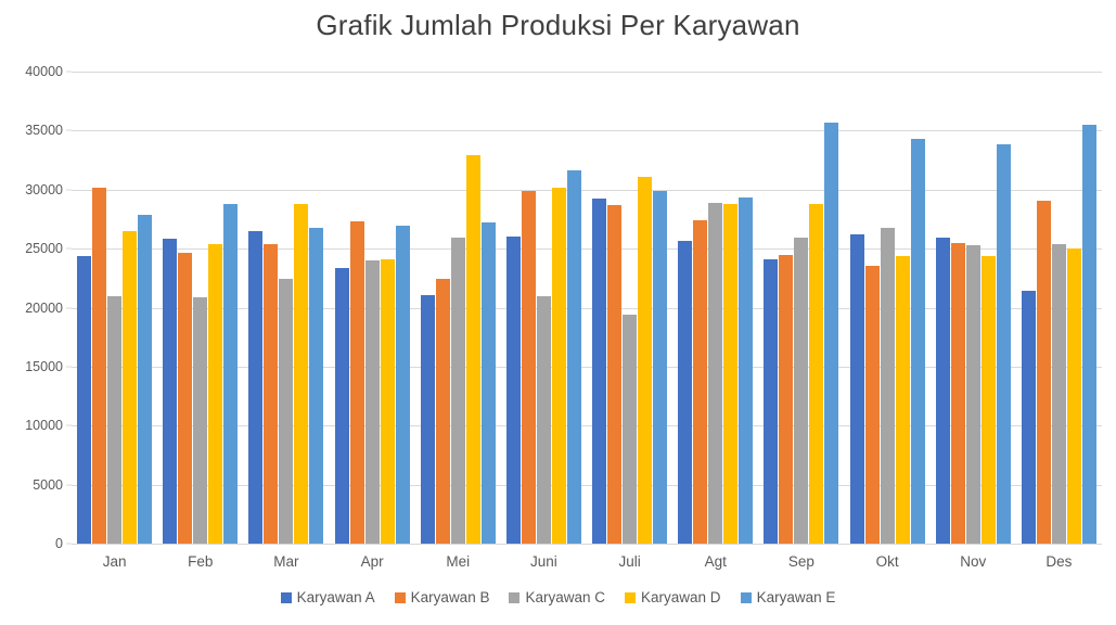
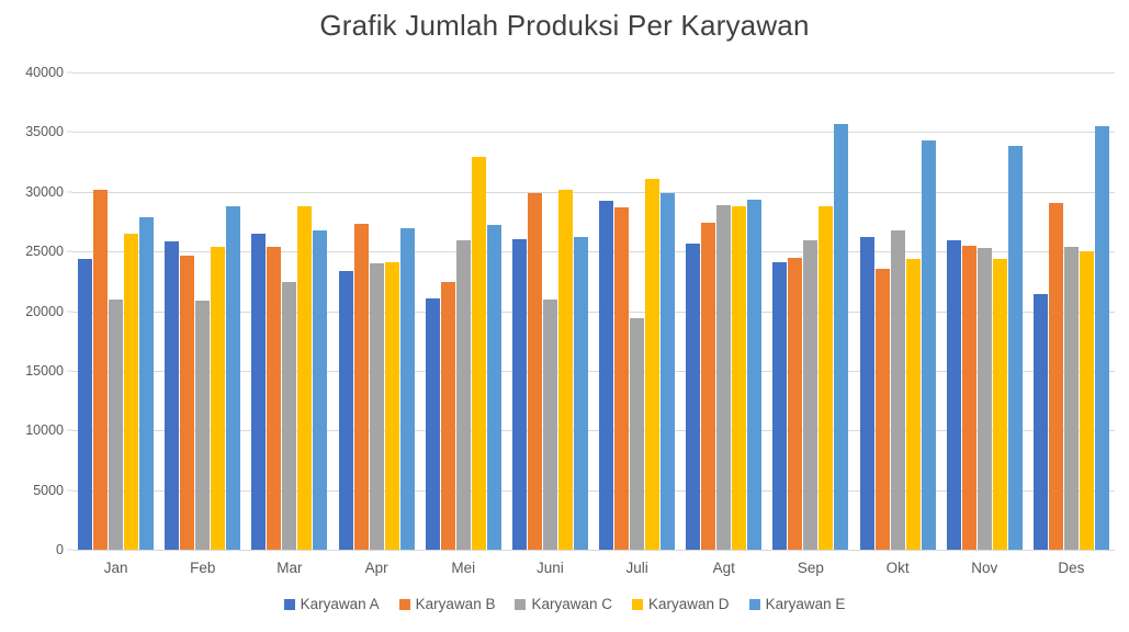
Karyawan E/Juni: 31600 -> 26200
